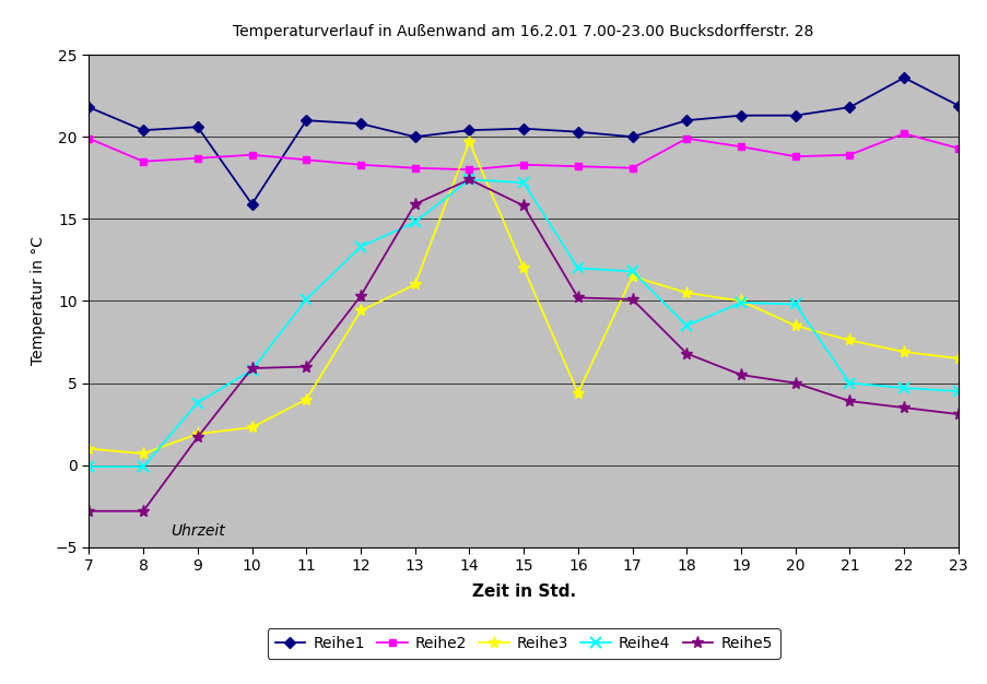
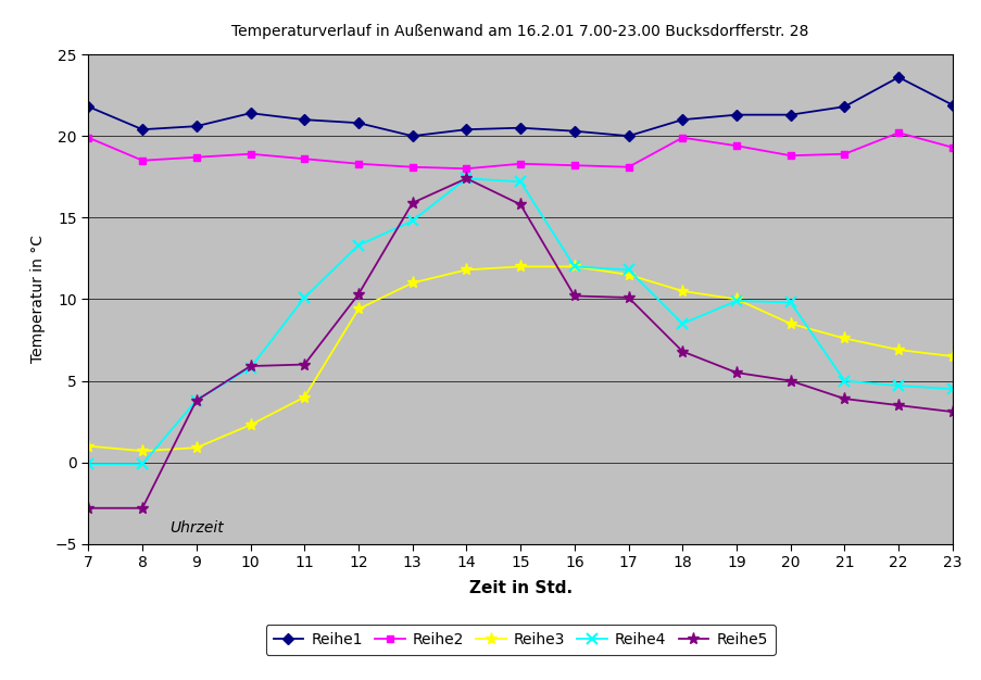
Reihe3/9: 1.9 -> 0.9
Reihe5/9: 1.7 -> 3.8
Reihe1/10: 15.9 -> 21.4
Reihe3/14: 19.7 -> 11.8
Reihe3/16: 4.4 -> 12.0
